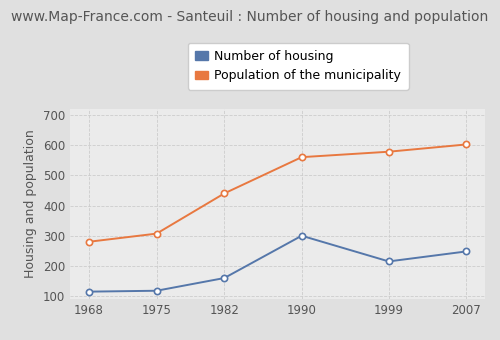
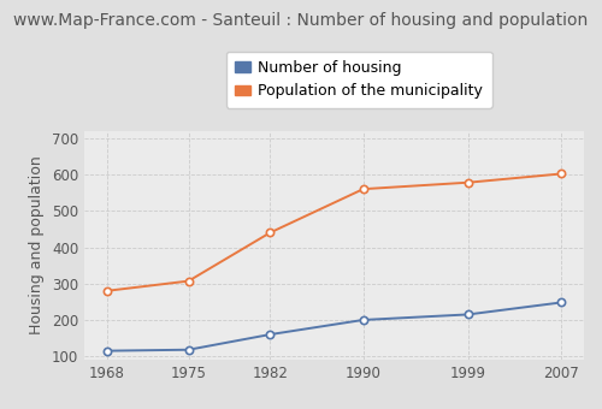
Number of housing/1990: 300 -> 200
